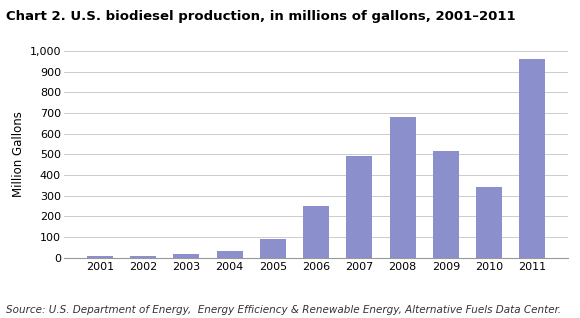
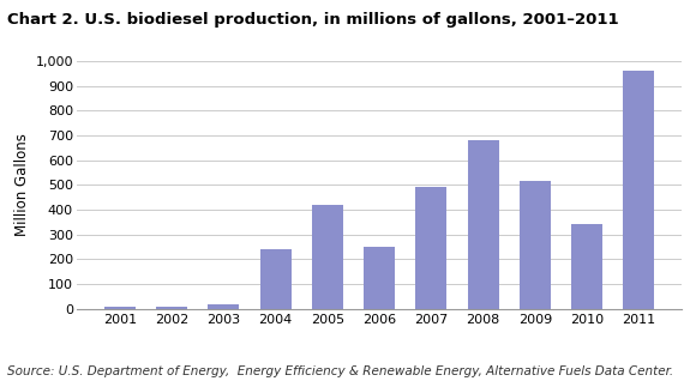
2004: 30 -> 240
2005: 90 -> 420
